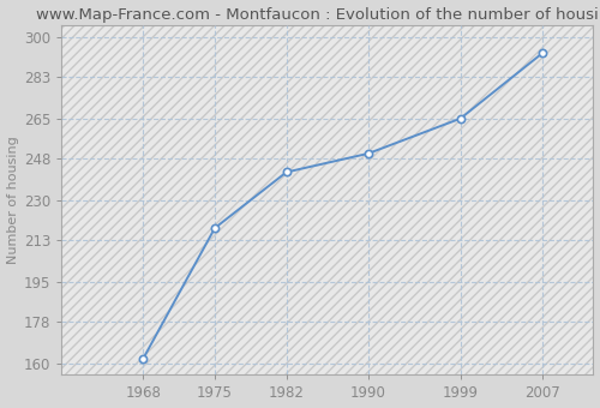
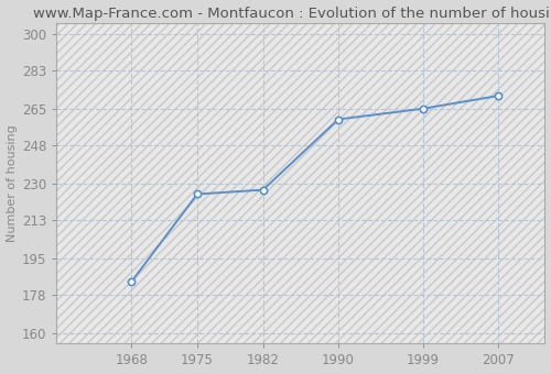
1968: 162 -> 184
1975: 218 -> 225
1982: 242 -> 227
1990: 250 -> 260
2007: 293 -> 271
